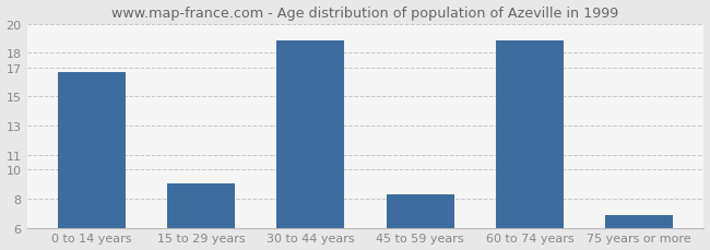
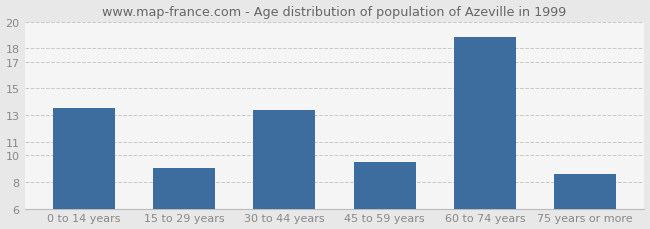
0 to 14 years: 16.7 -> 13.5
30 to 44 years: 18.9 -> 13.4
45 to 59 years: 8.3 -> 9.5
75 years or more: 6.9 -> 8.6
